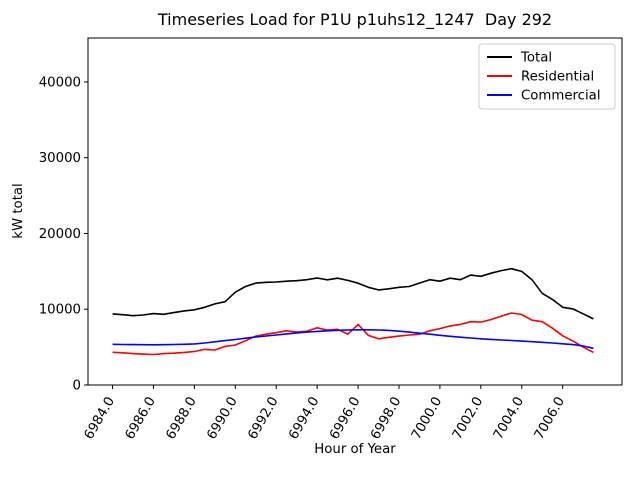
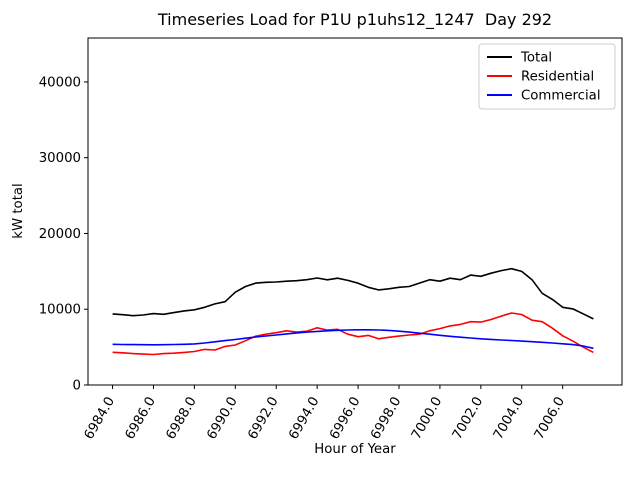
Residential/6996.0: 8000 -> 6000
